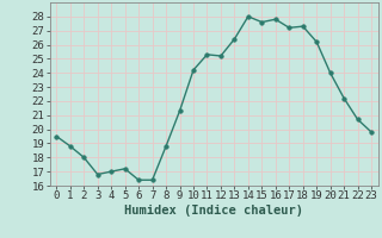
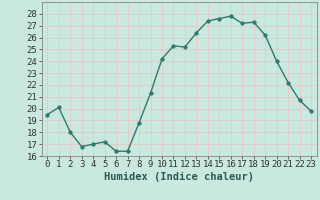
1: 18.8 -> 20.1
14: 28.0 -> 27.4
